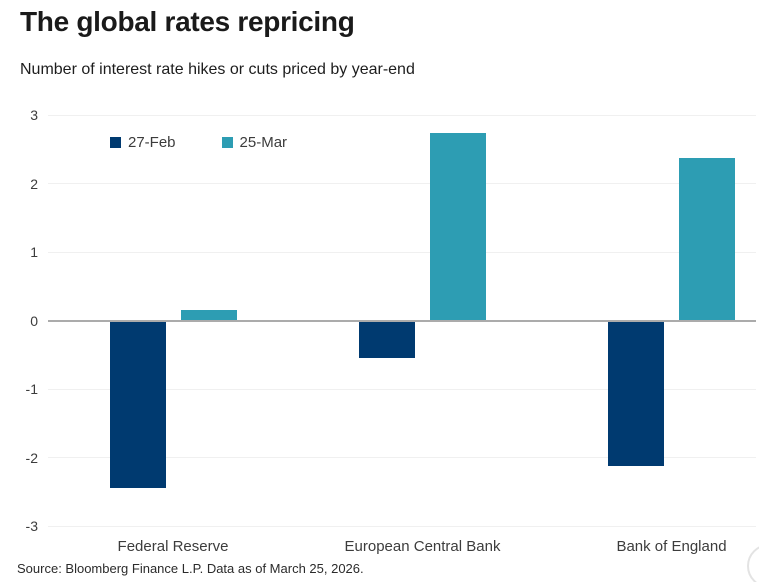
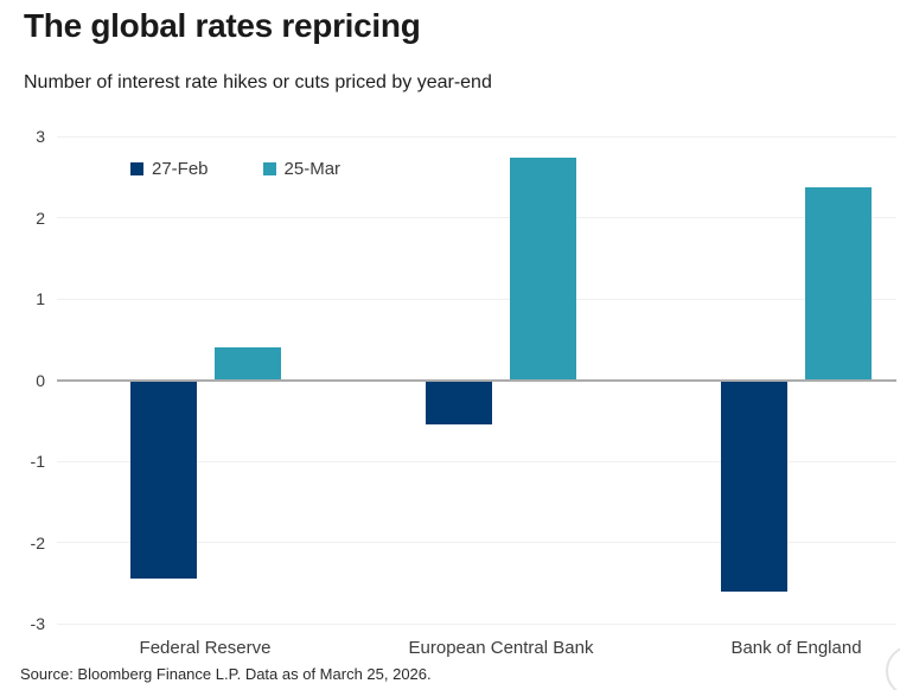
25-Mar/Federal Reserve: 0.1 -> 0.4
27-Feb/Bank of England: -2.1 -> -2.6
